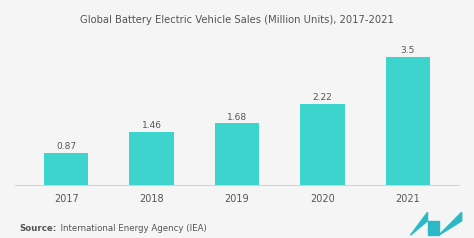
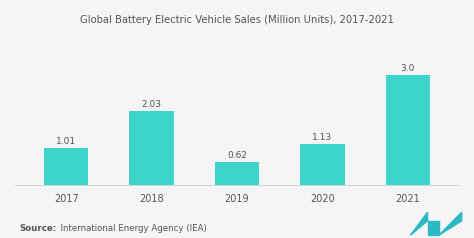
2017: 0.87 -> 1.01
2018: 1.46 -> 2.03
2019: 1.68 -> 0.62
2020: 2.22 -> 1.13
2021: 3.5 -> 3.0
